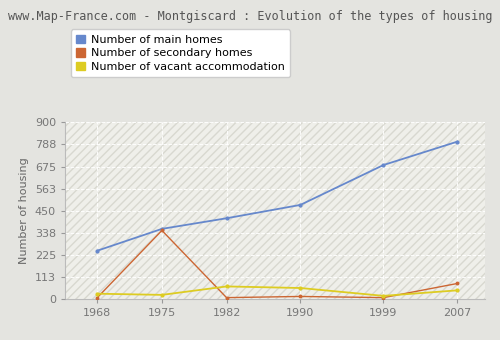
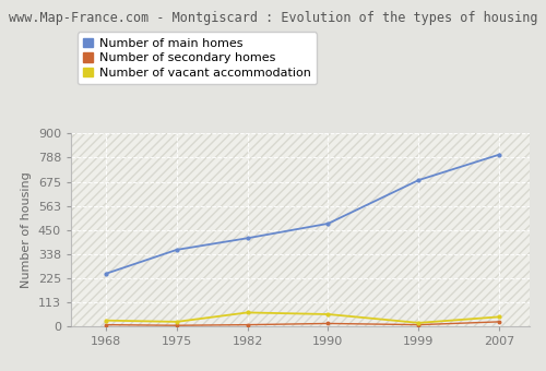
Number of secondary homes/1975: 350 -> 0
Number of secondary homes/2007: 80 -> 20
